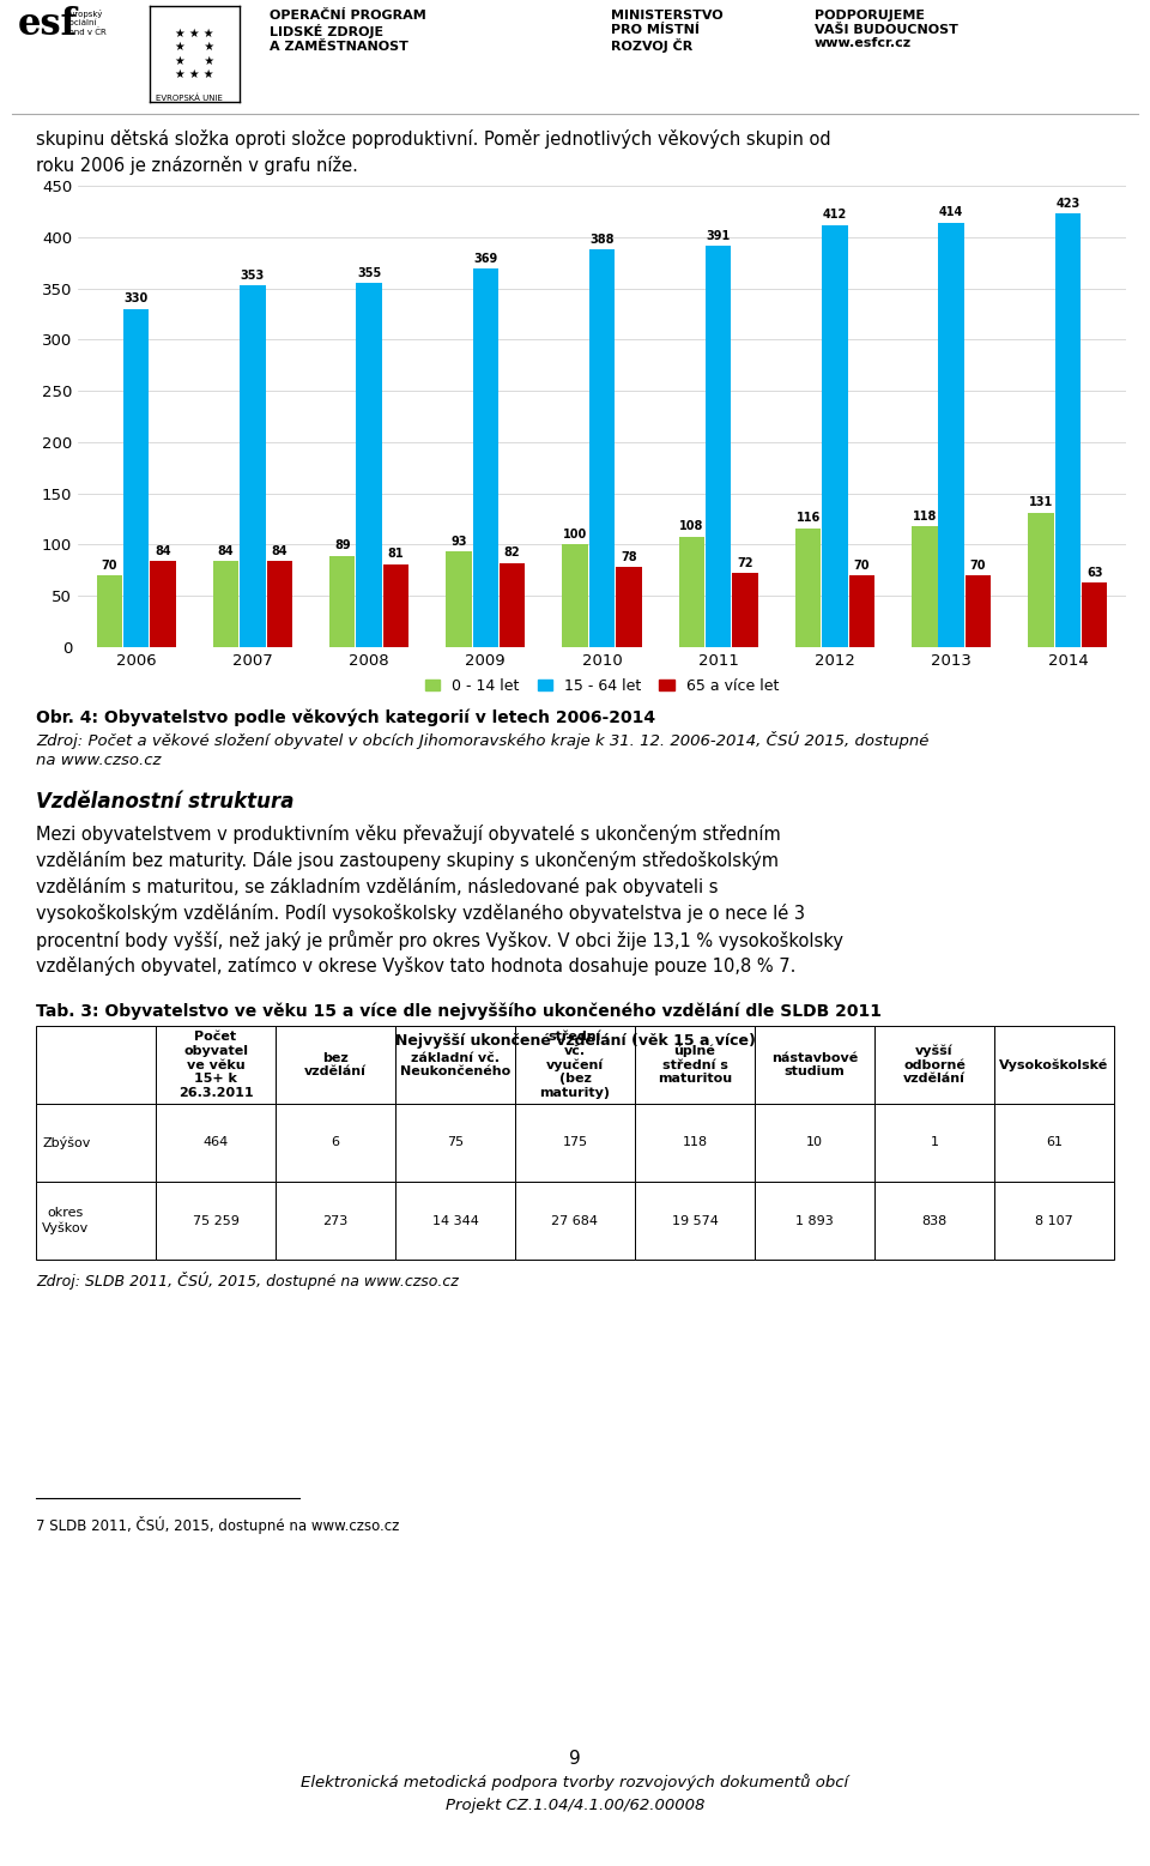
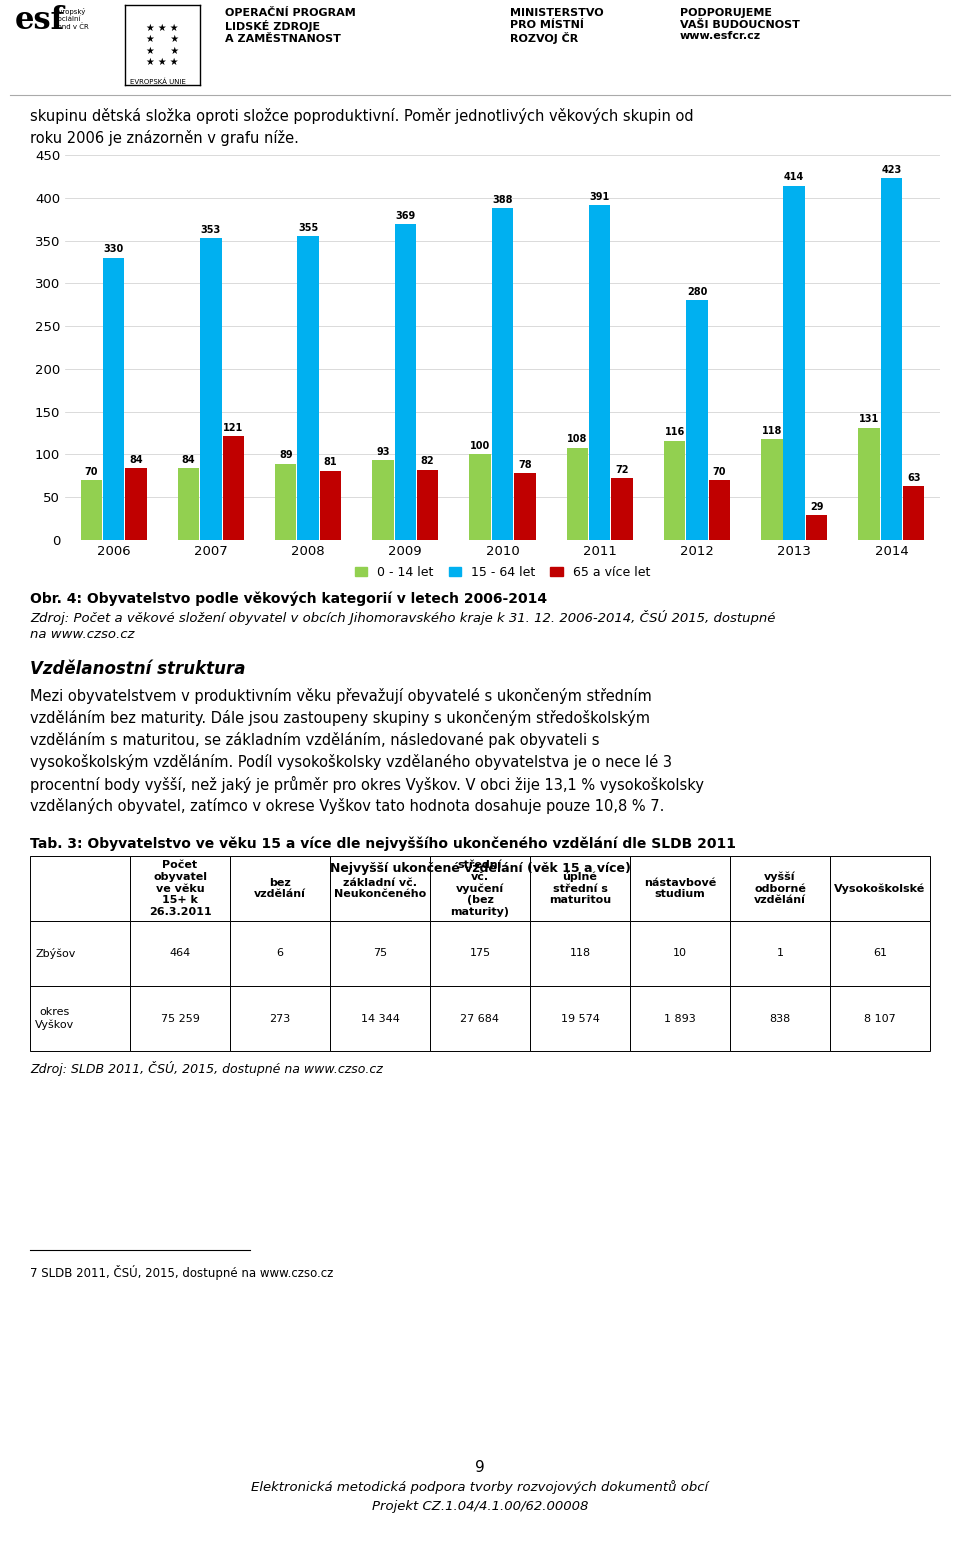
65 a více let/2007: 84 -> 121
15 - 64 let/2012: 412 -> 280
65 a více let/2013: 70 -> 29
